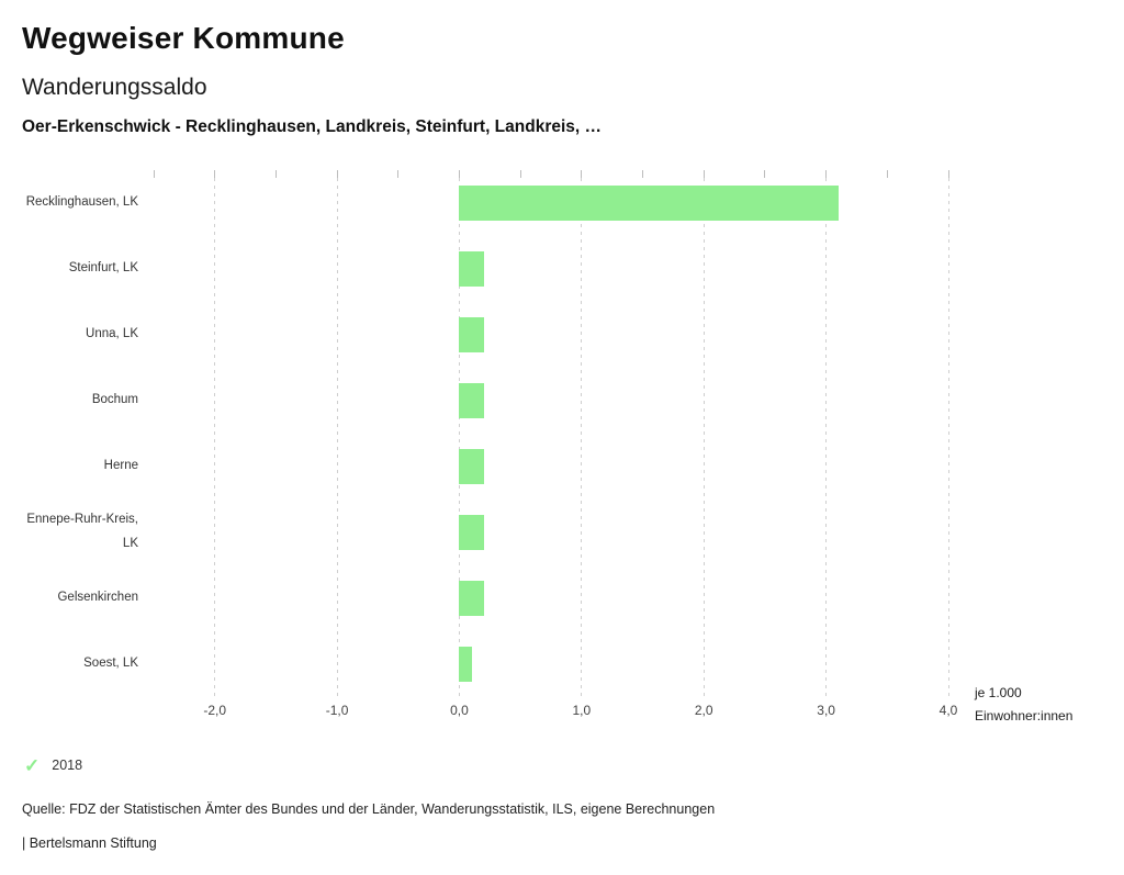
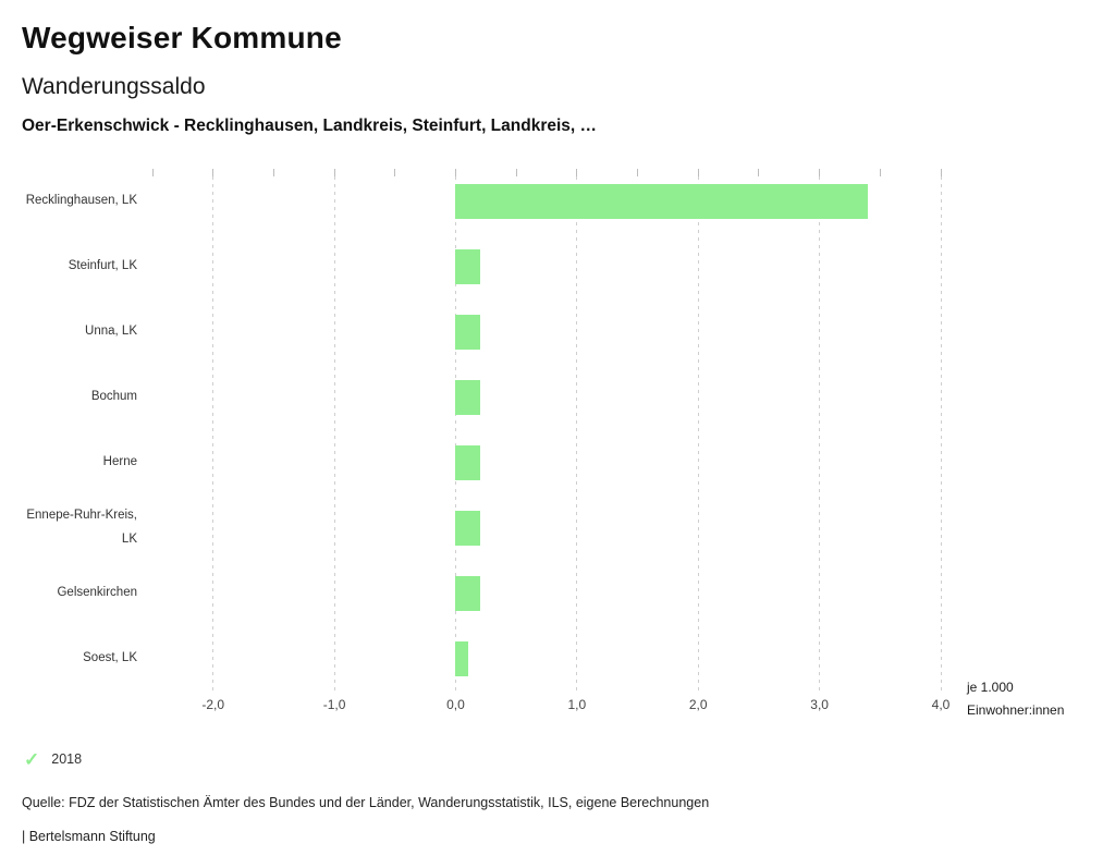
Recklinghausen, LK: 3,1 -> 3,4
